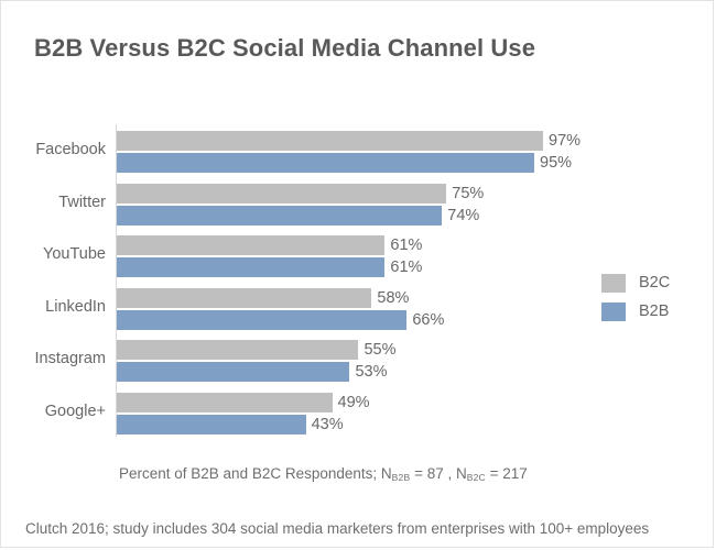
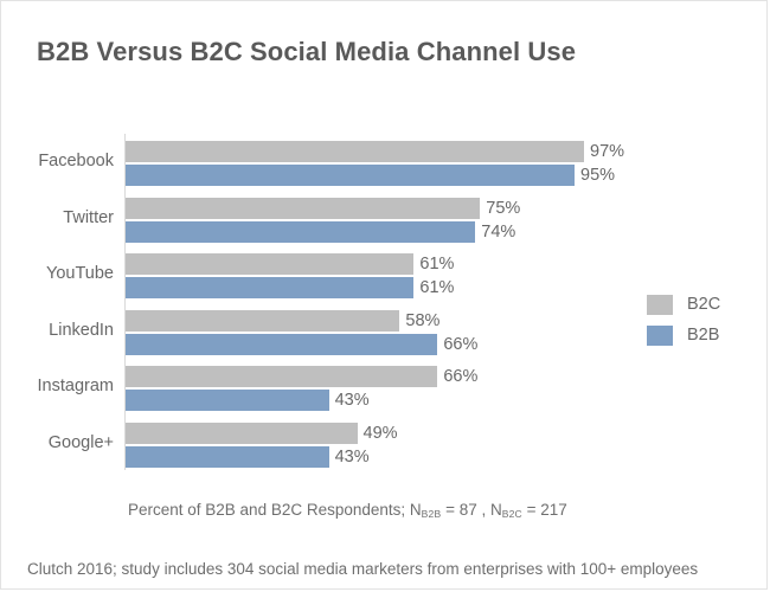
B2C/Instagram: 55% -> 66%
B2B/Instagram: 53% -> 43%
